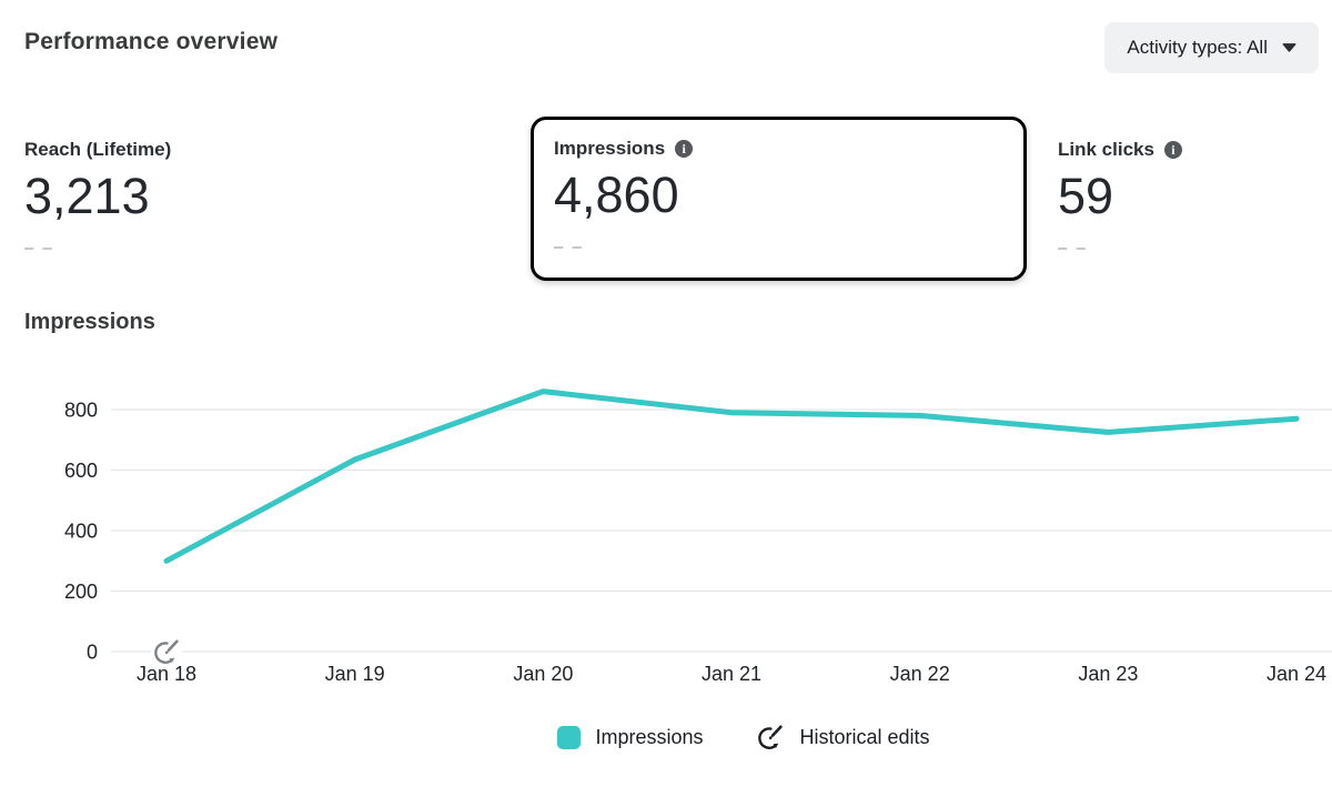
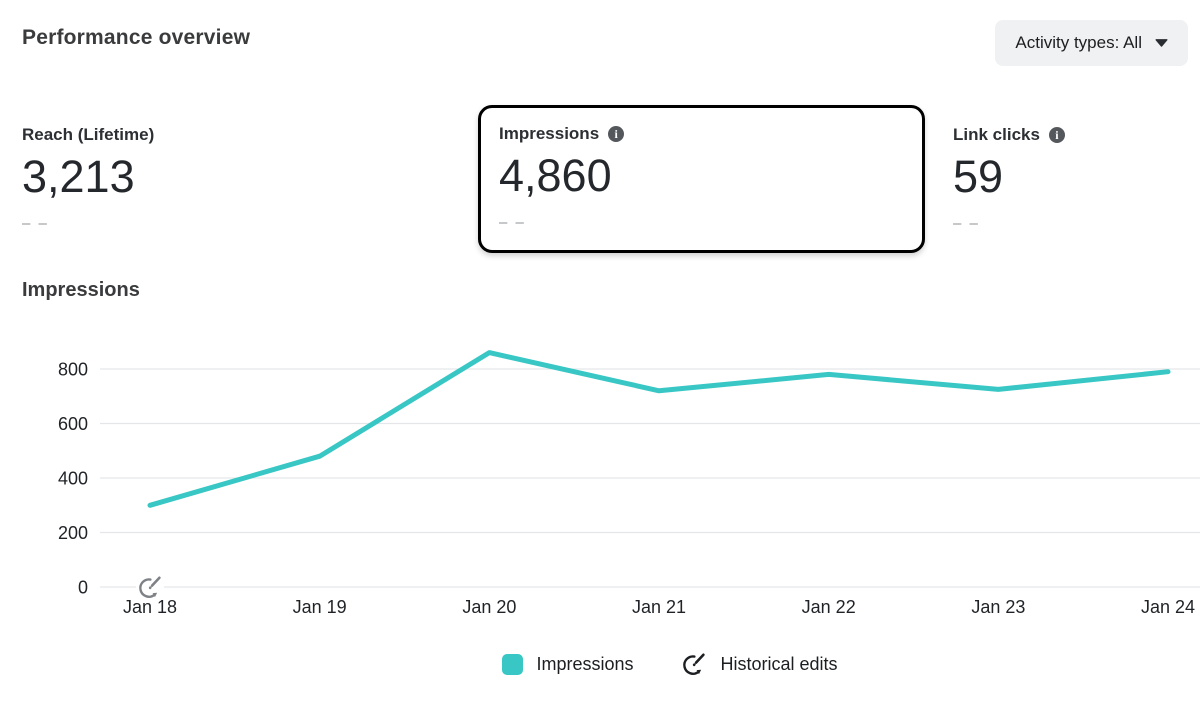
Jan 19: 640 -> 480
Jan 21: 790 -> 720
Jan 24: 770 -> 790
